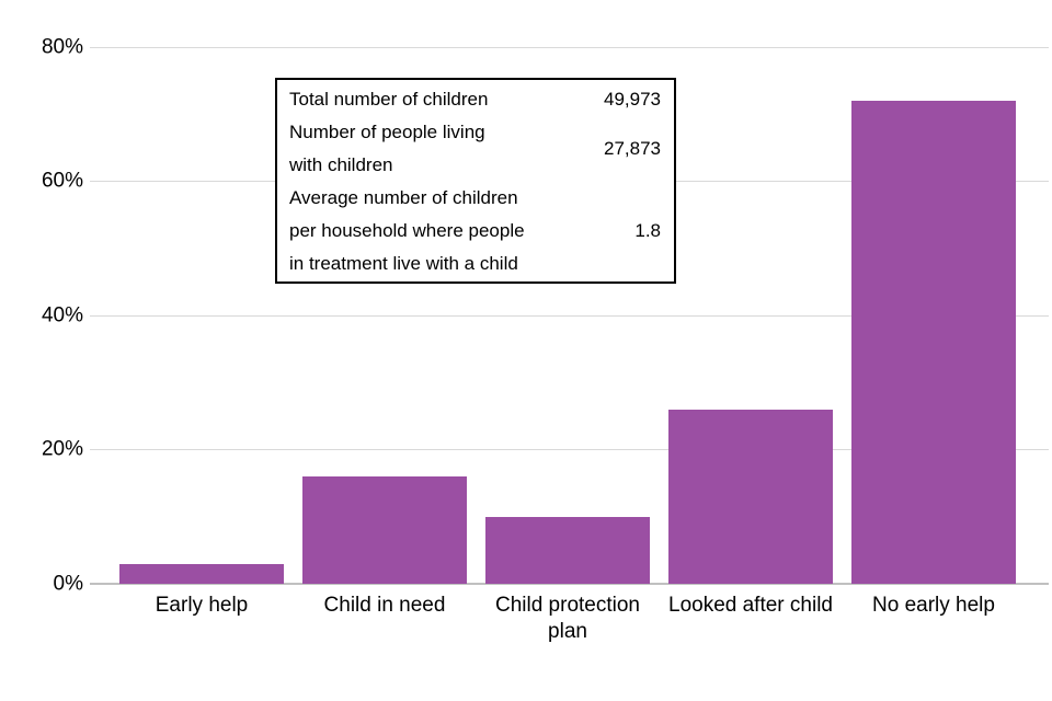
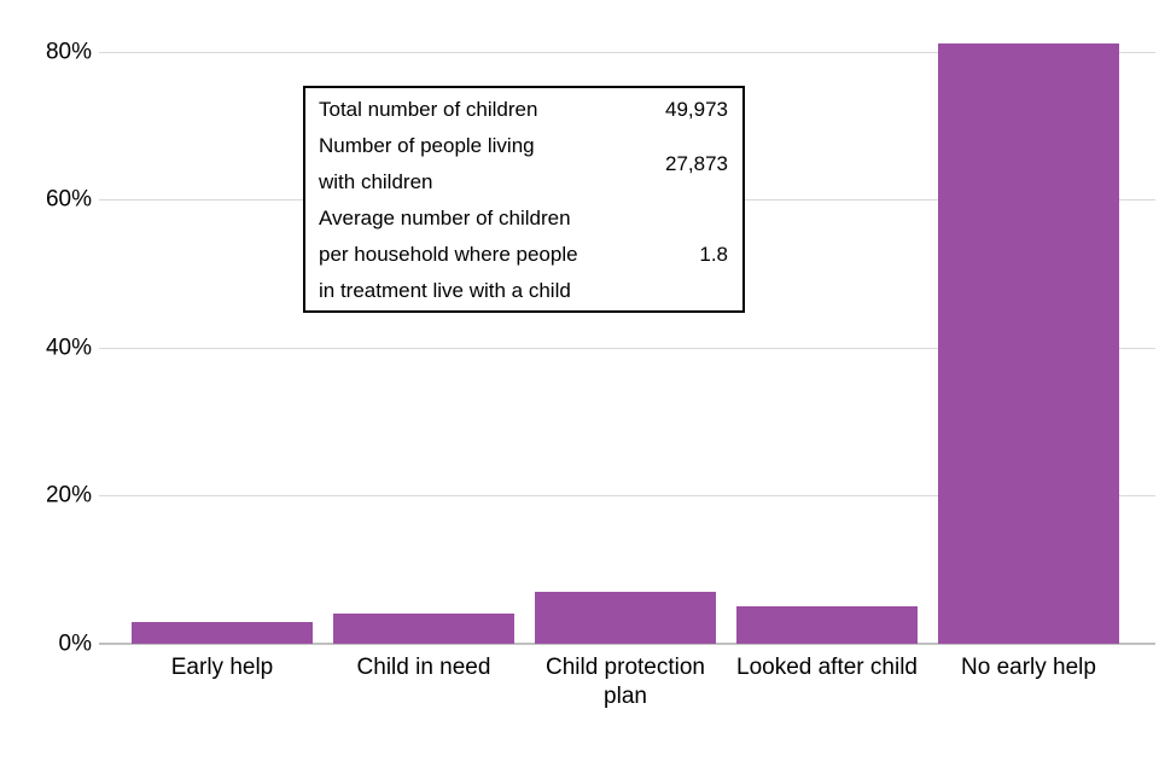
Child in need: 16% -> 4%
Child protection plan: 10% -> 7%
Looked after child: 26% -> 5%
No early help: 72% -> 81%
